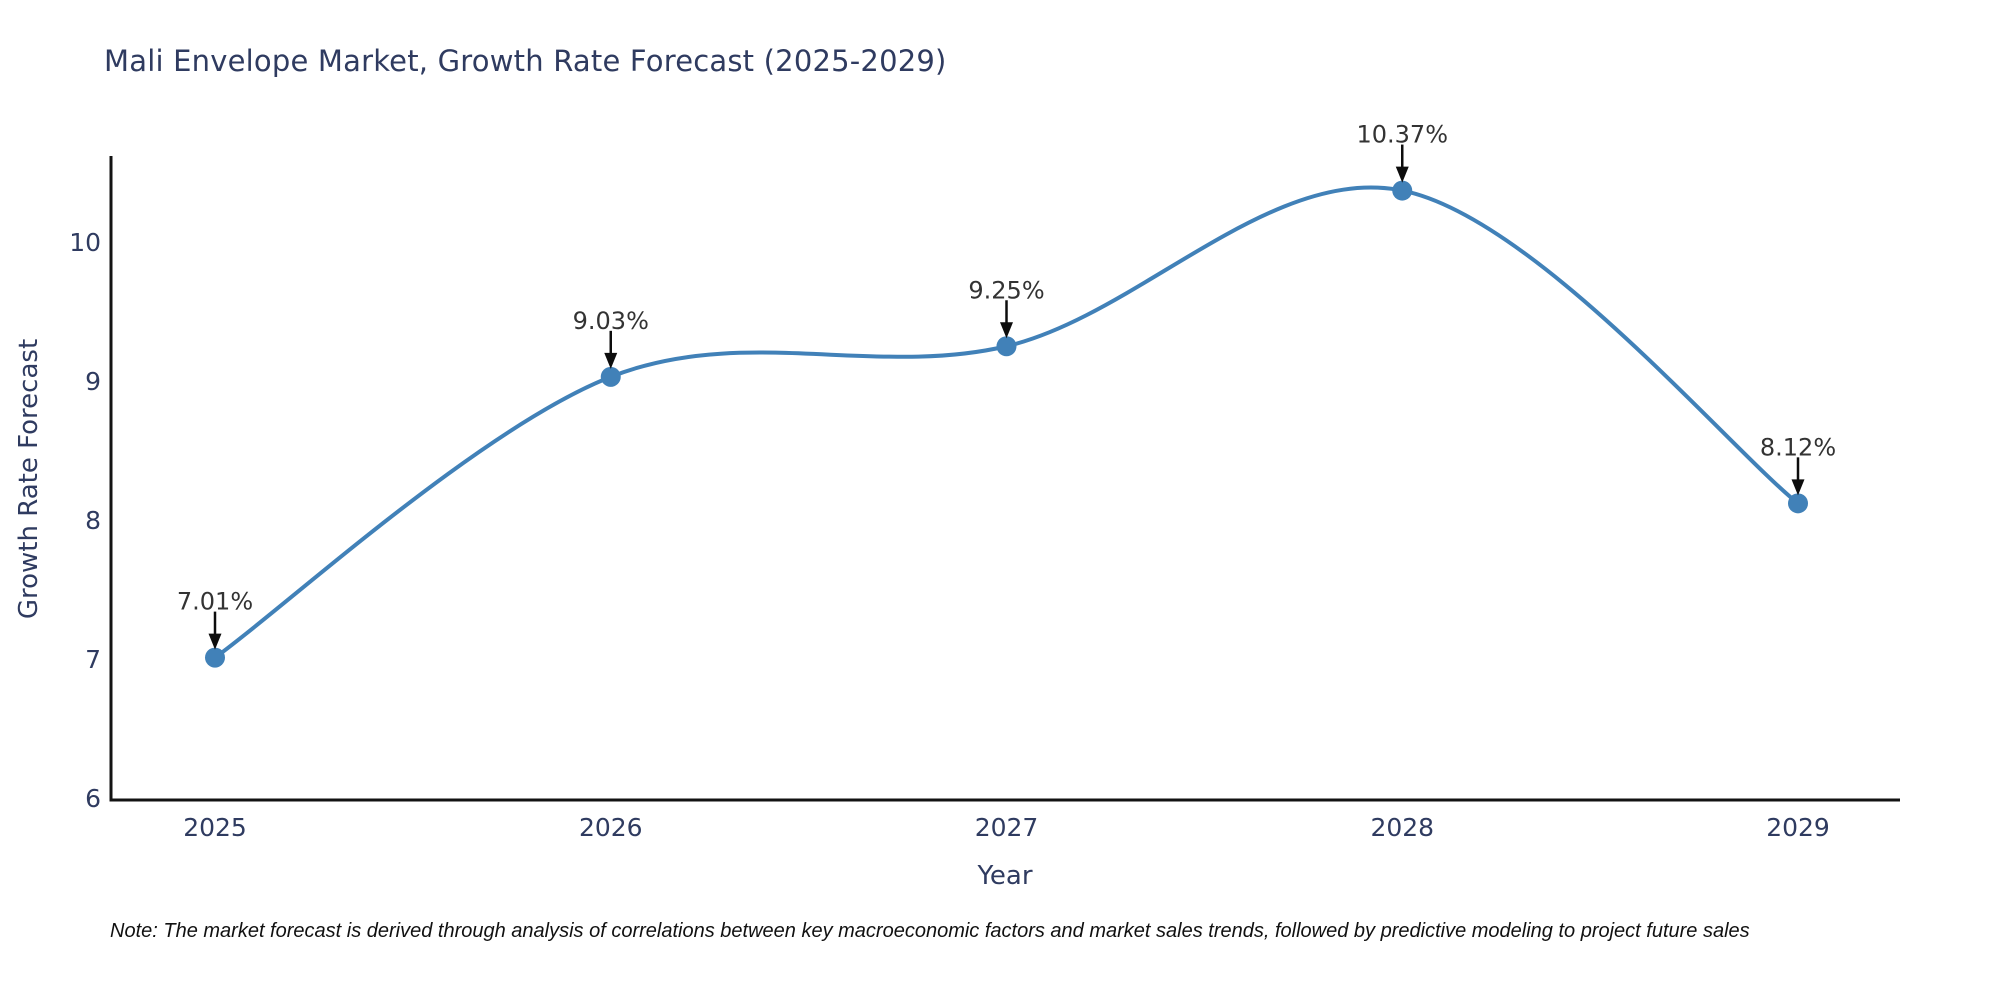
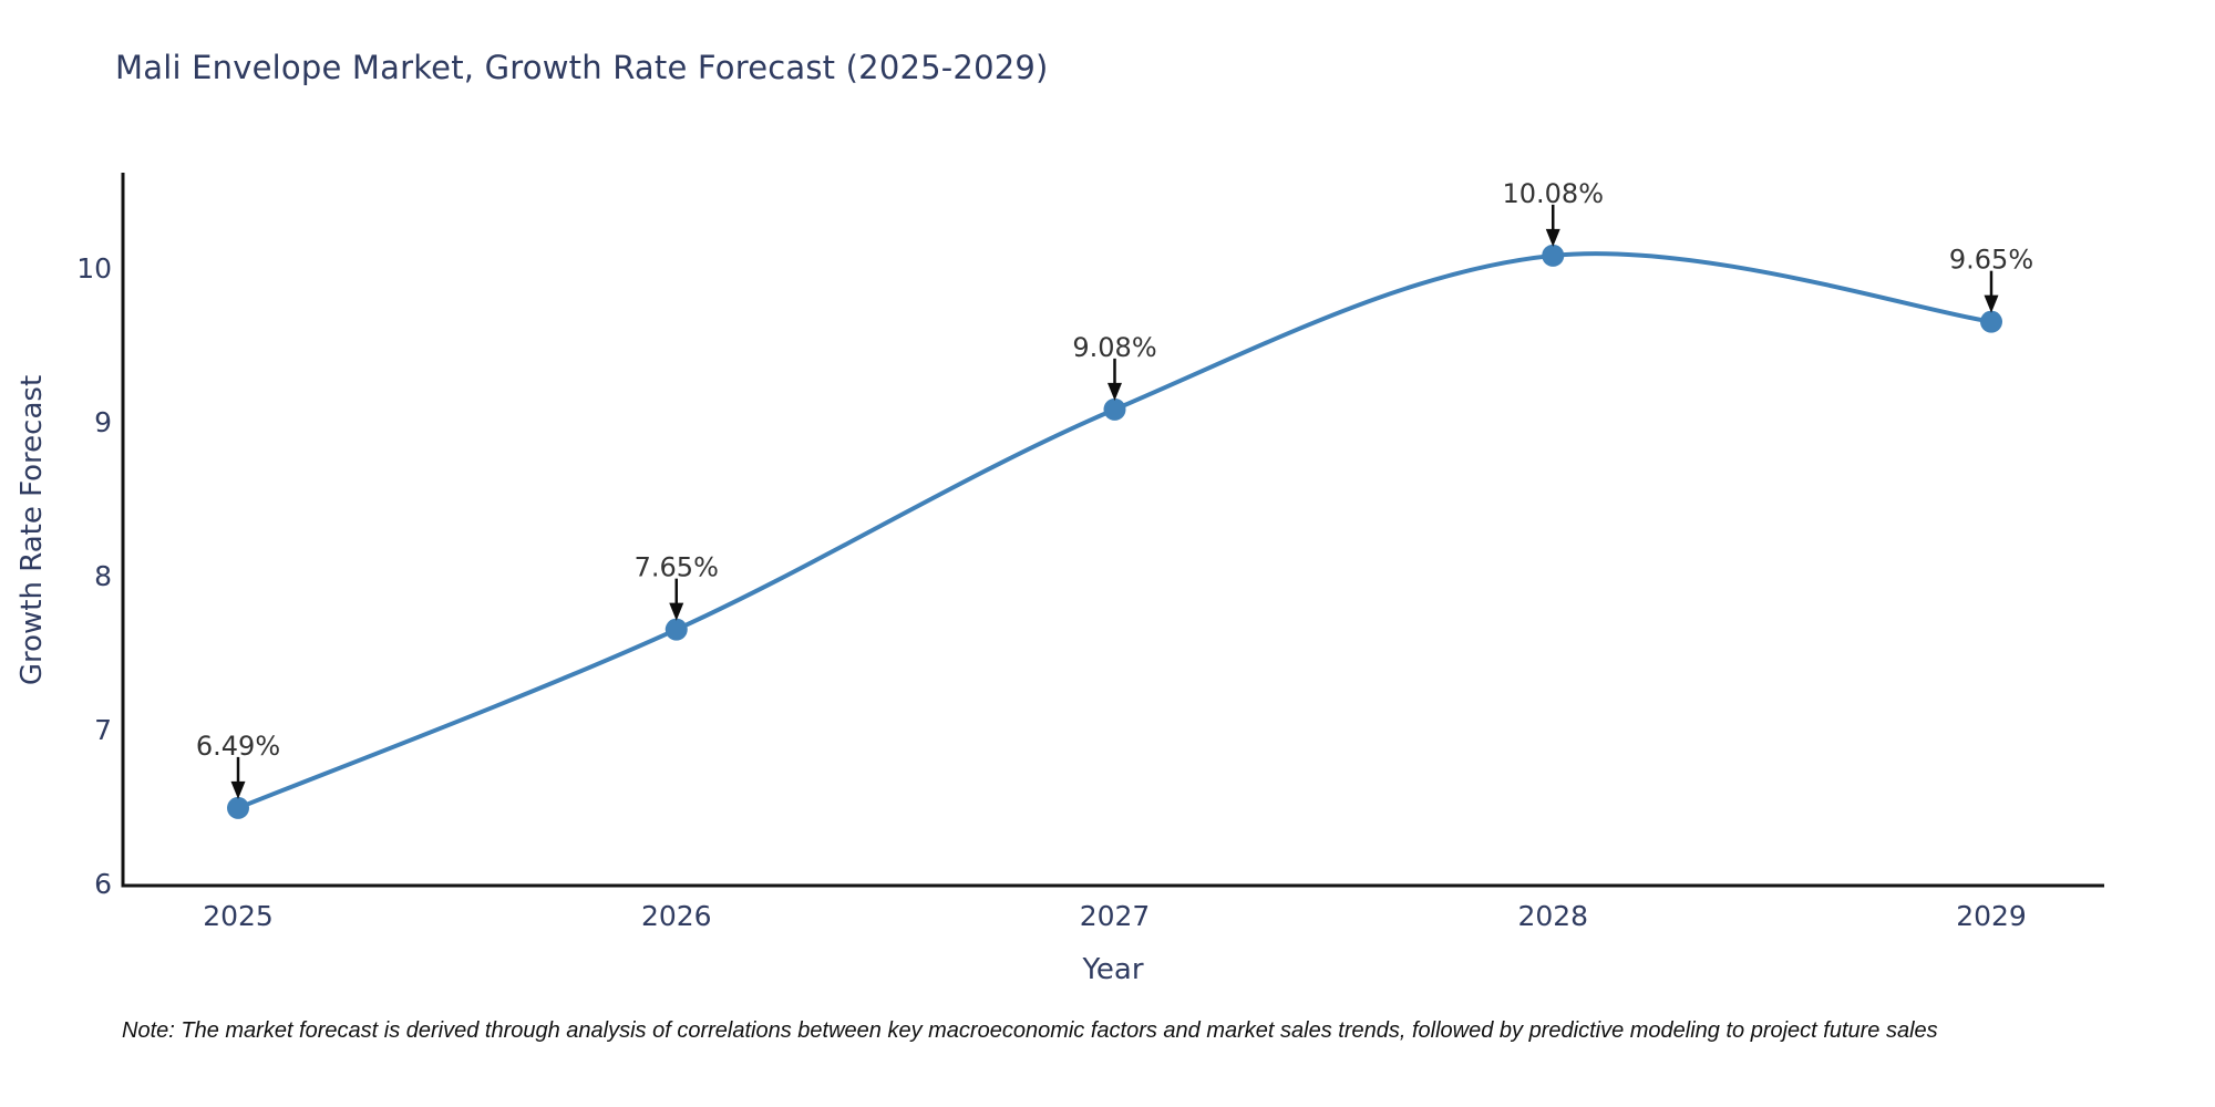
2025: 7.01% -> 6.49%
2026: 9.03% -> 7.65%
2027: 9.25% -> 9.08%
2028: 10.37% -> 10.08%
2029: 8.12% -> 9.65%
